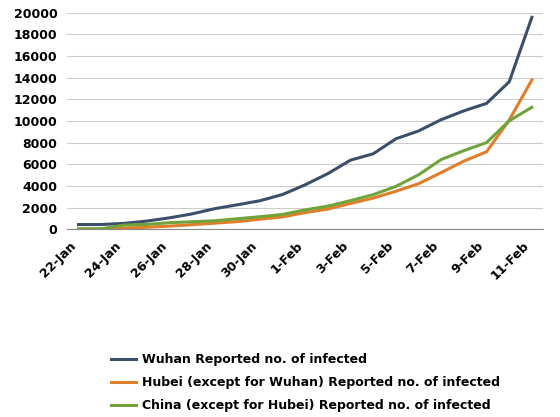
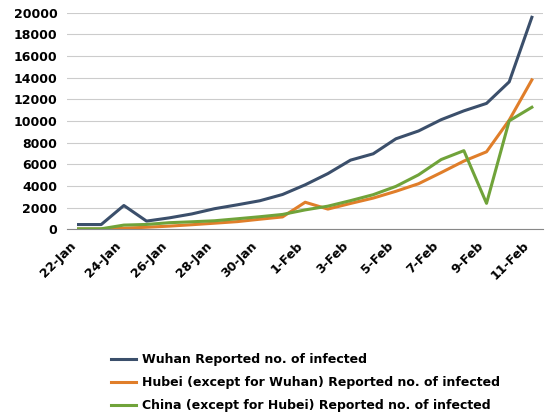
Wuhan Reported no. of infected/24-Jan: 500 -> 2200
Hubei (except for Wuhan) Reported no. of infected/1-Feb: 1500 -> 2500
China (except for Hubei) Reported no. of infected/9-Feb: 8000 -> 2400
